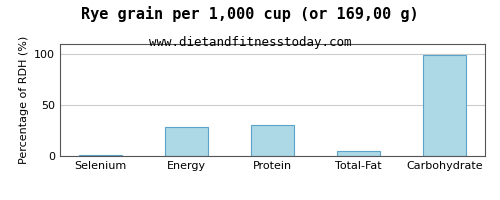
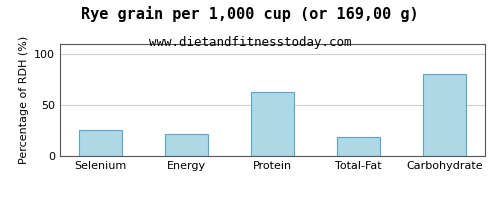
Selenium: 0 -> 26
Energy: 28 -> 22
Protein: 30 -> 63
Total-Fat: 5 -> 19
Carbohydrate: 100 -> 81
